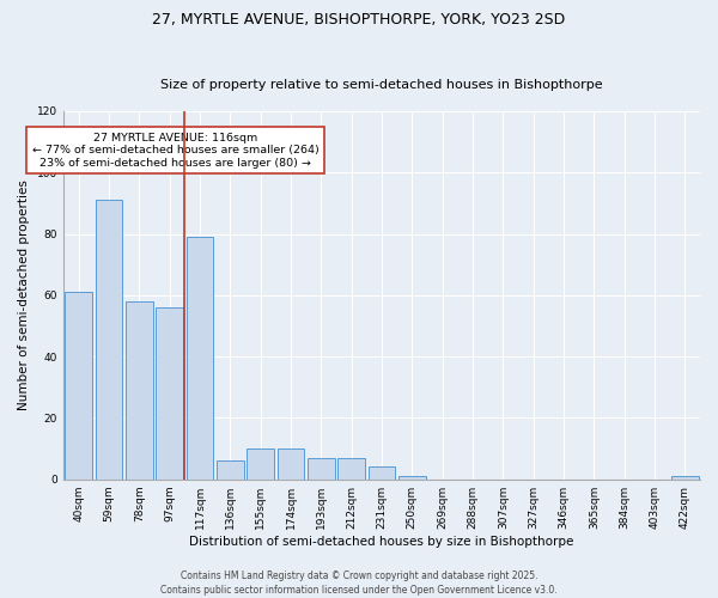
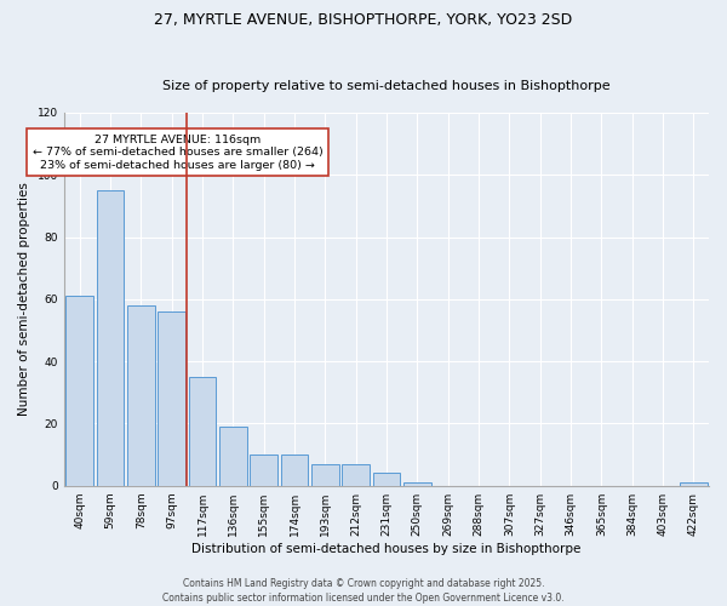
59sqm: 91 -> 95
117sqm: 79 -> 35
136sqm: 6 -> 19
